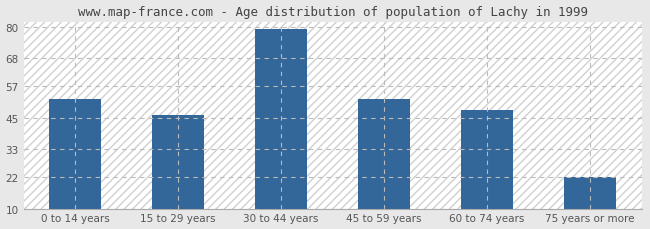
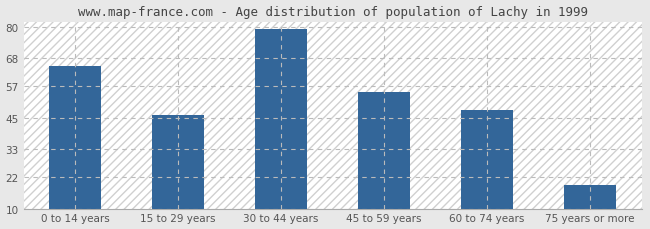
0 to 14 years: 52 -> 65
45 to 59 years: 52 -> 55
75 years or more: 22 -> 19
